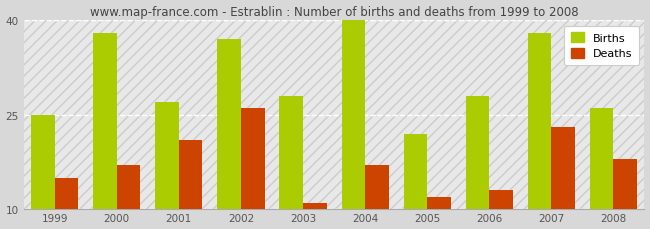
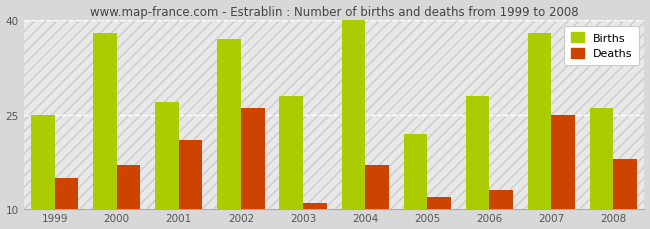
Deaths/2007: 23 -> 25
